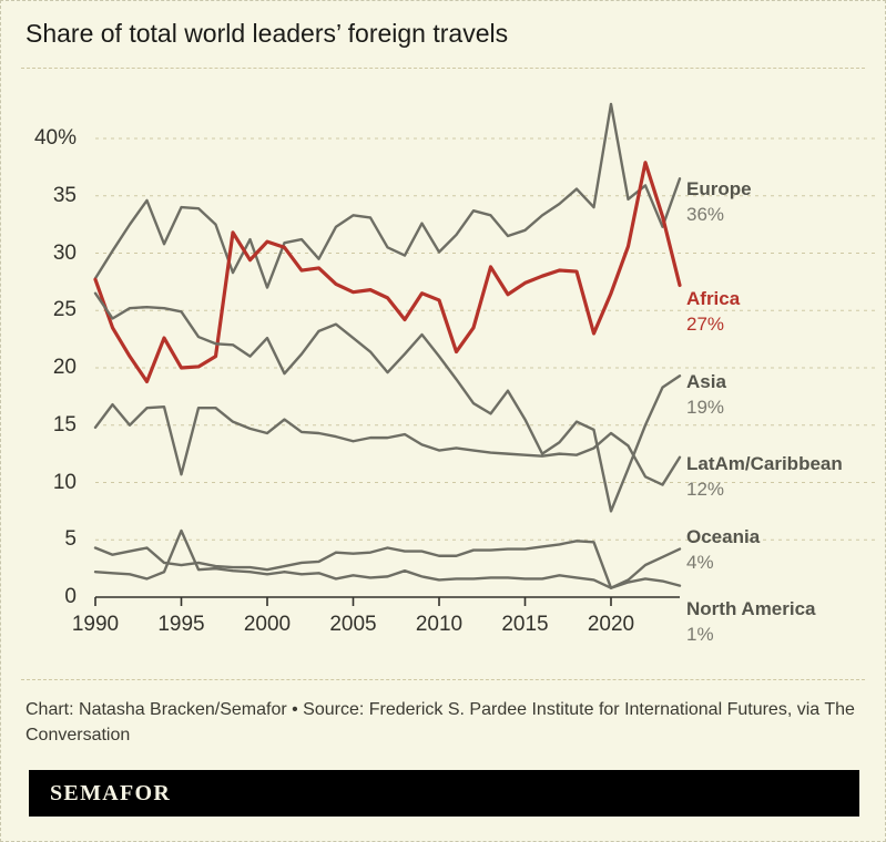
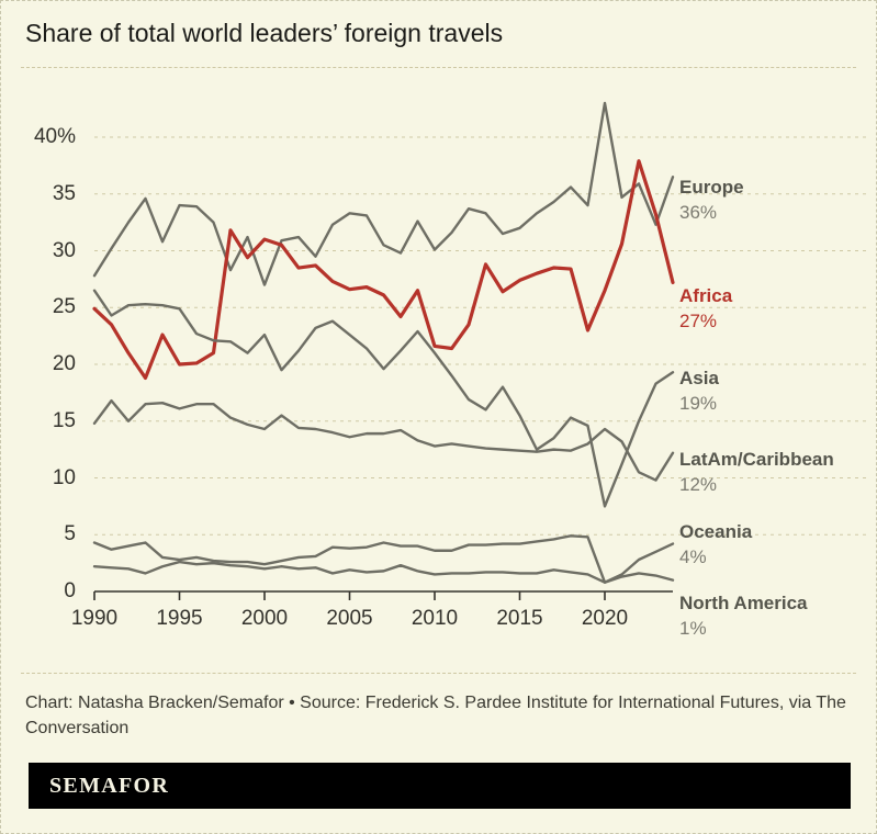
Africa/1990: 27.7% -> 24.9%
LatAm/Caribbean/1995: 10.7% -> 16.1%
North America/1995: 5.8% -> 2.6%
Africa/2010: 25.9% -> 21.6%
